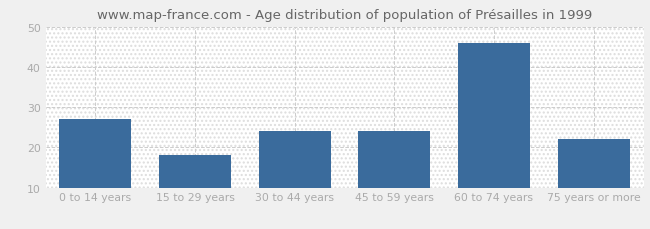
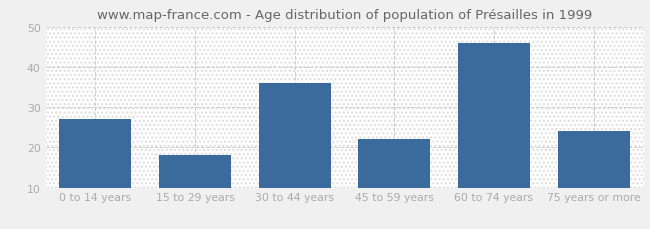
30 to 44 years: 24 -> 36
45 to 59 years: 24 -> 22
75 years or more: 22 -> 24
